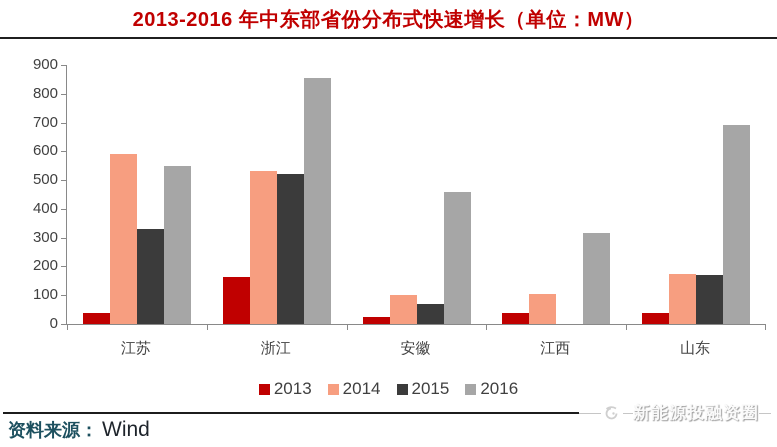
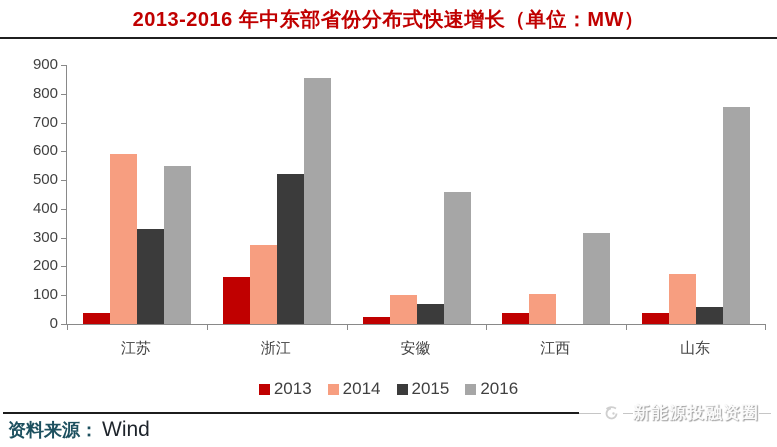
2014/浙江: 530 -> 280
2015/山东: 170 -> 60
2016/山东: 690 -> 760
